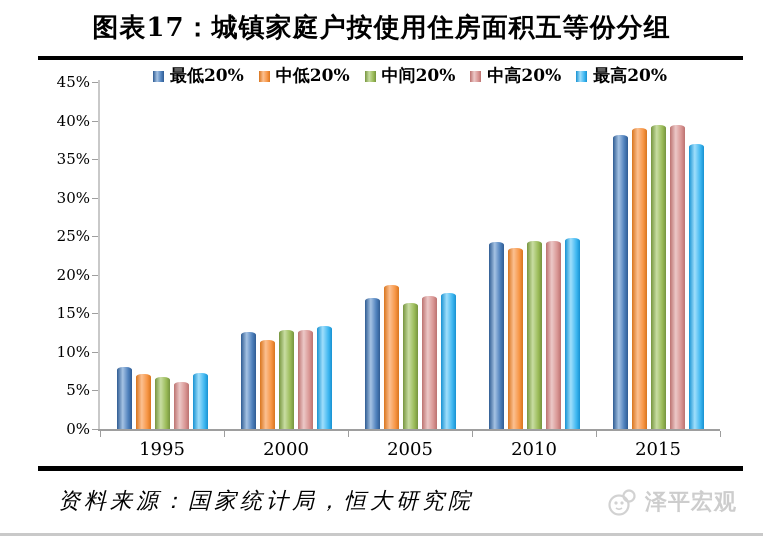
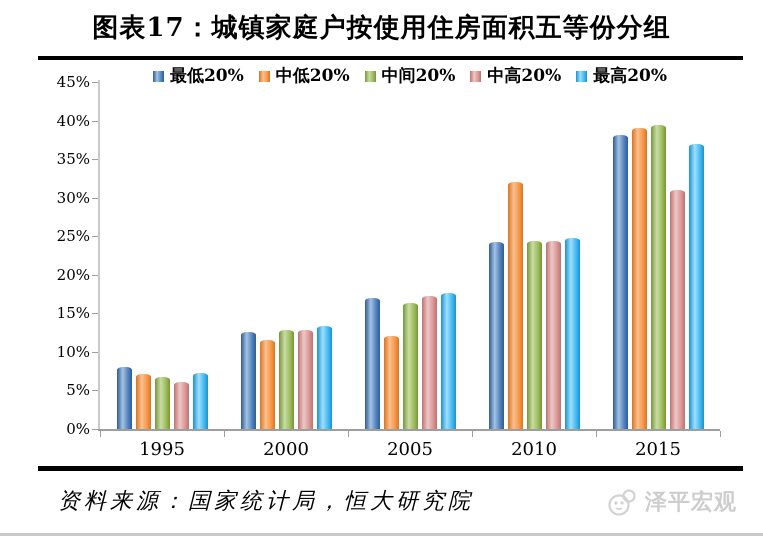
中低20%/2005: 19% -> 12%
中低20%/2010: 24% -> 32%
中高20%/2015: 39% -> 31%
